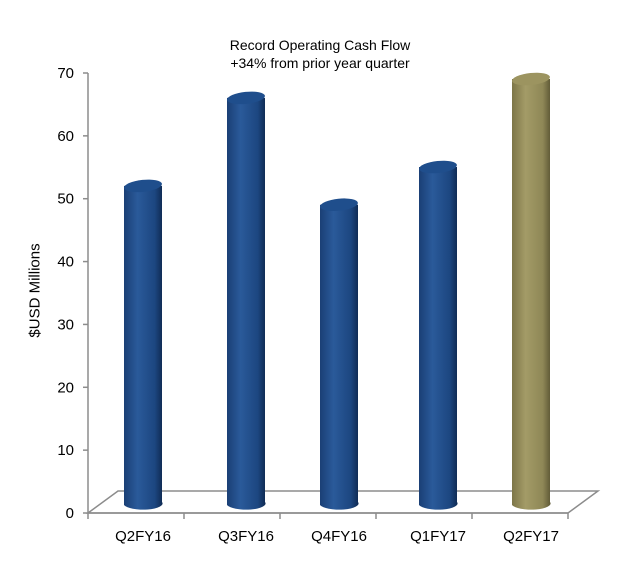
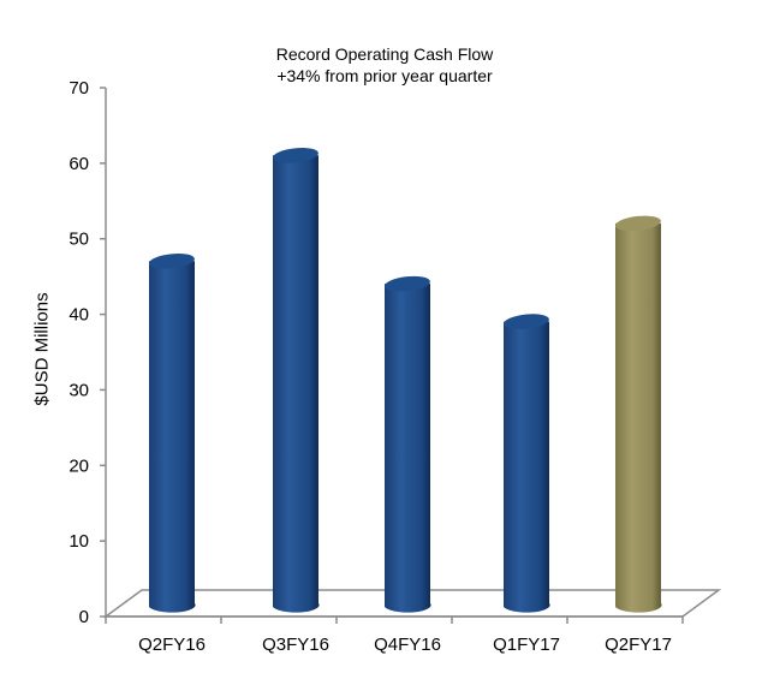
Q2FY16: 53 -> 48
Q3FY16: 67 -> 62
Q4FY16: 50 -> 45
Q1FY17: 56 -> 40
Q2FY17: 70 -> 53
